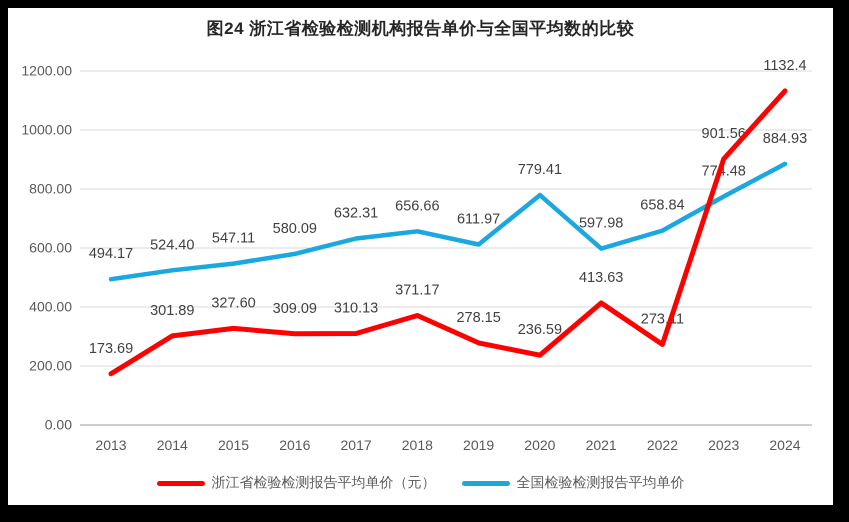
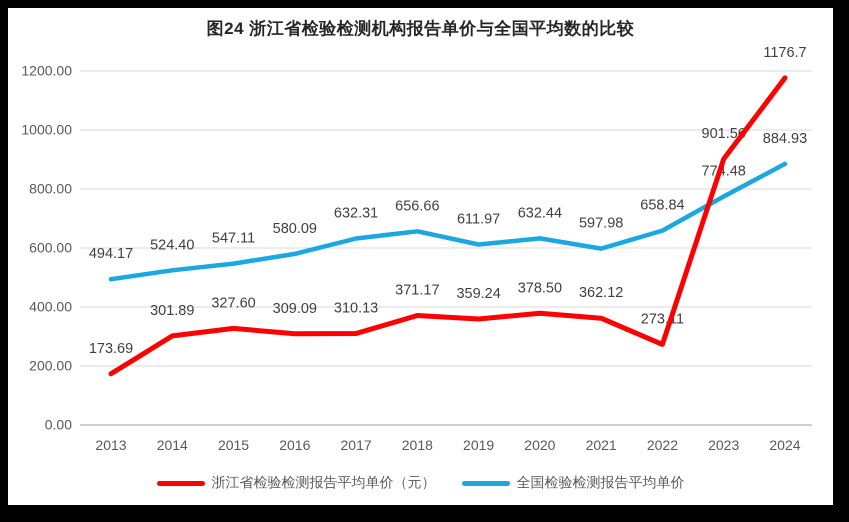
浙江省检验检测报告平均单价（元）/2019: 278.15 -> 359.24
浙江省检验检测报告平均单价（元）/2020: 236.59 -> 378.50
全国检验检测报告平均单价/2020: 779.41 -> 632.44
浙江省检验检测报告平均单价（元）/2021: 413.63 -> 362.12
浙江省检验检测报告平均单价（元）/2024: 1132.4 -> 1176.7
